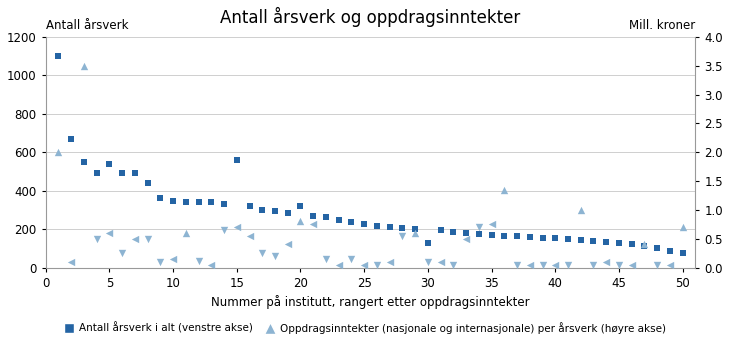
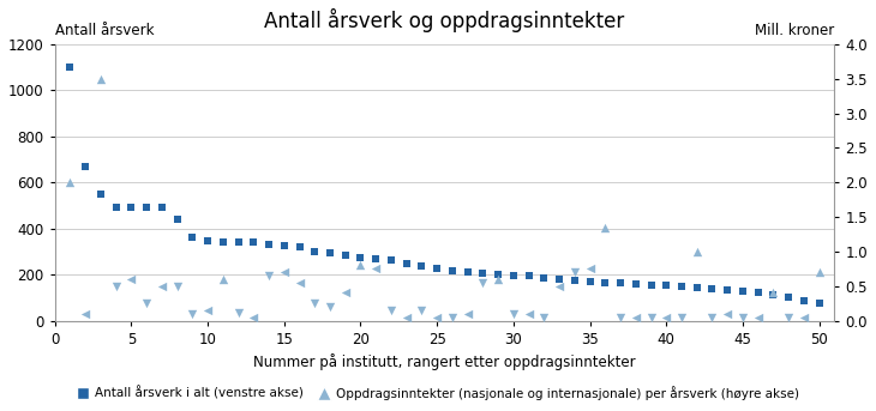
Antall årsverk i alt (venstre akse)/5: 540 -> 490
Antall årsverk i alt (venstre akse)/15: 560 -> 320
Antall årsverk i alt (venstre akse)/20: 320 -> 280
Antall årsverk i alt (venstre akse)/30: 130 -> 200
